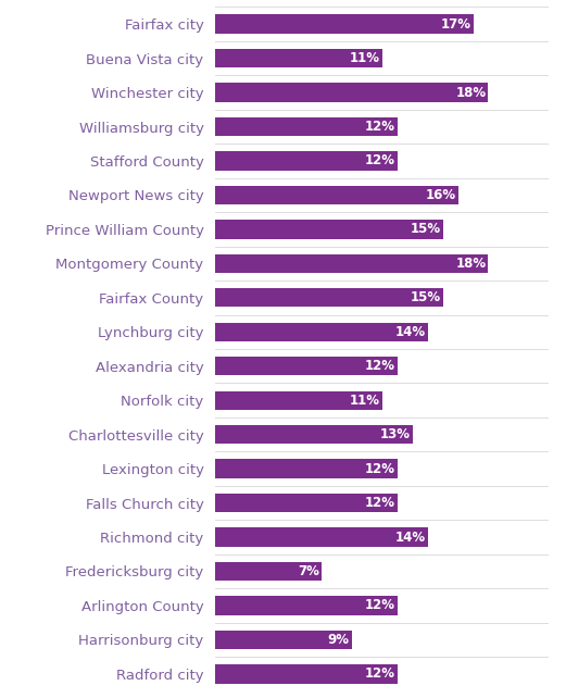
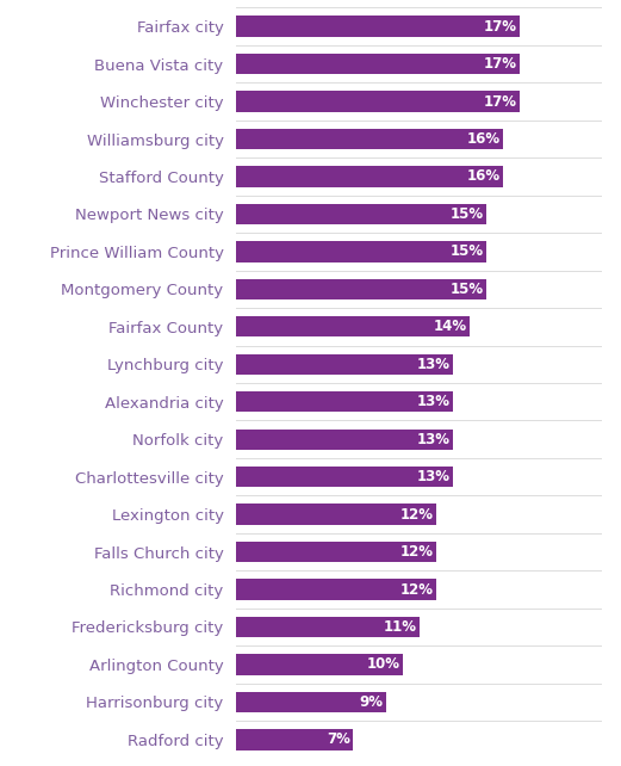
Buena Vista city: 11% -> 17%
Winchester city: 18% -> 17%
Williamsburg city: 12% -> 16%
Stafford County: 12% -> 16%
Newport News city: 16% -> 15%
Montgomery County: 18% -> 15%
Fairfax County: 15% -> 14%
Lynchburg city: 14% -> 13%
Alexandria city: 12% -> 13%
Norfolk city: 11% -> 13%
Richmond city: 14% -> 12%
Fredericksburg city: 7% -> 11%
Arlington County: 12% -> 10%
Radford city: 12% -> 7%
